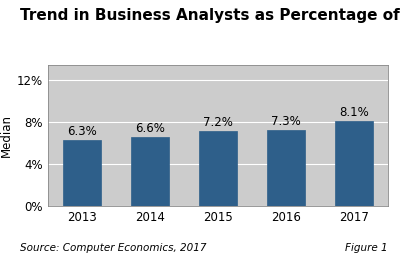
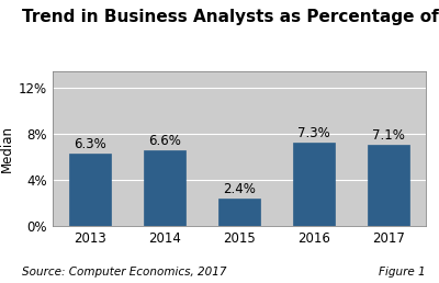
2015: 7.2% -> 2.4%
2017: 8.1% -> 7.1%
